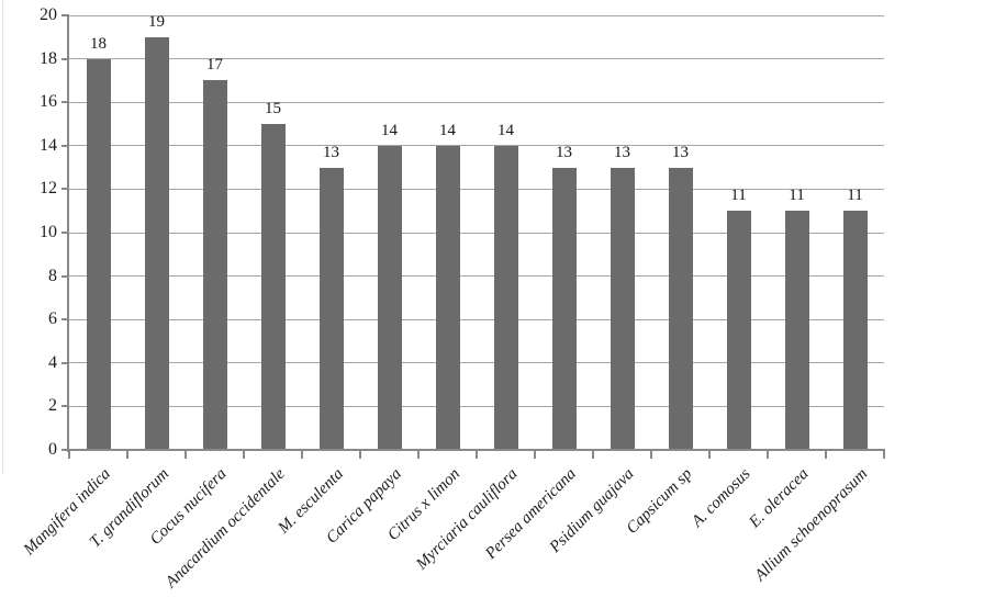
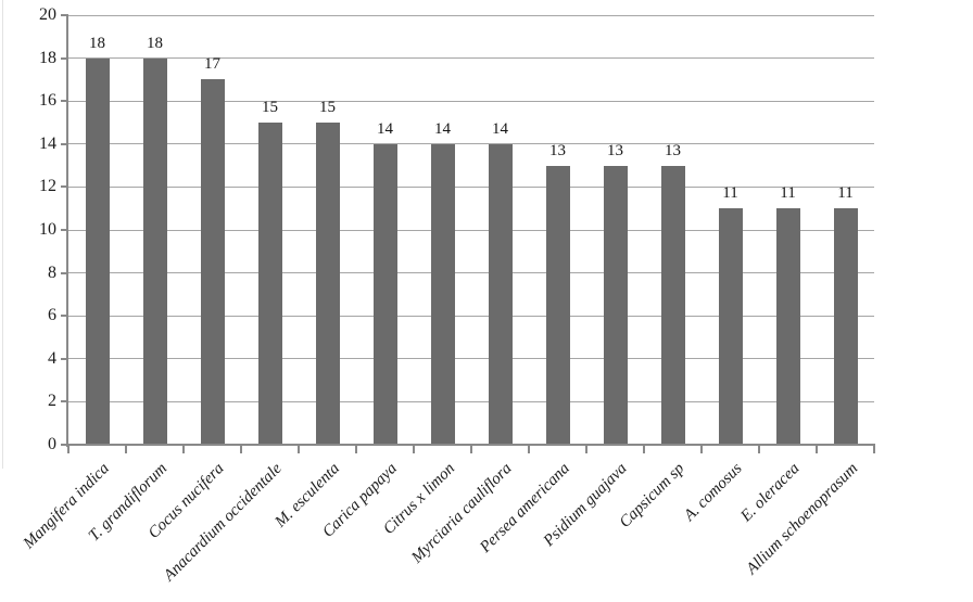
T. grandiflorum: 19 -> 18
M. esculenta: 13 -> 15
